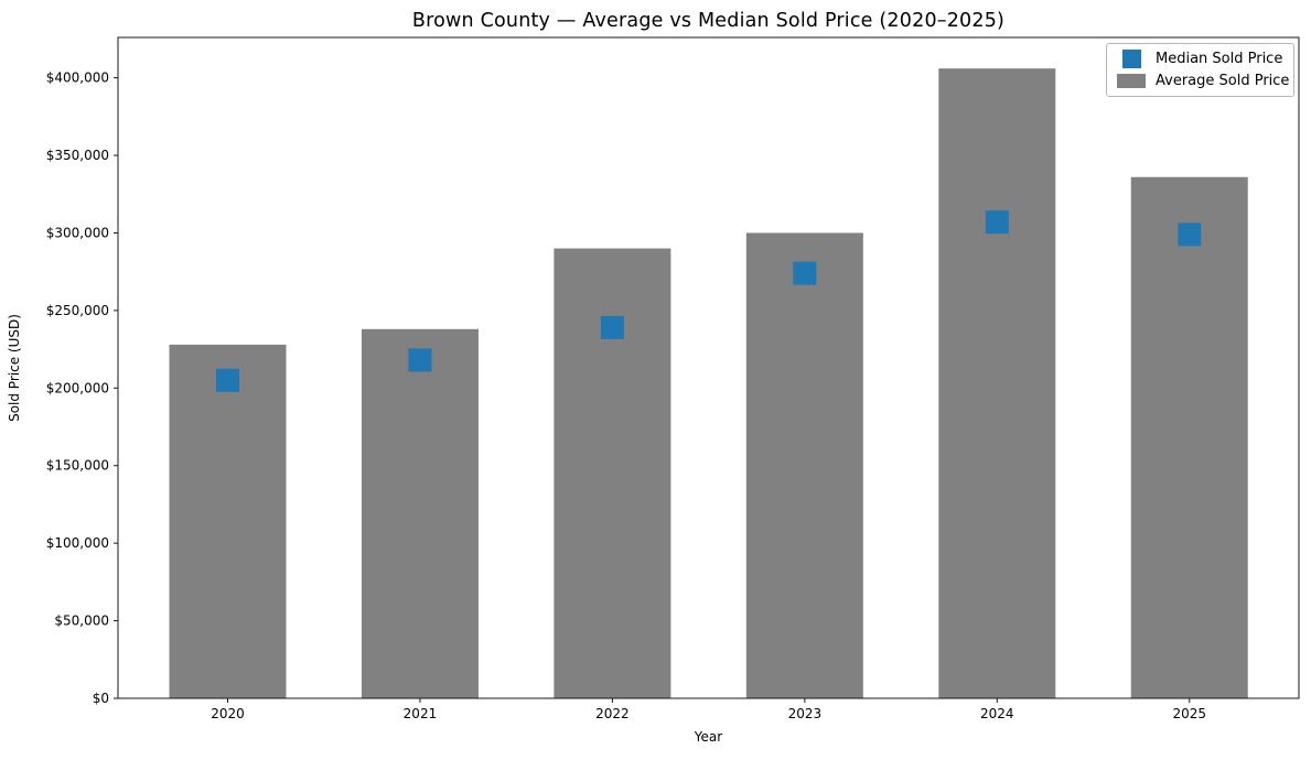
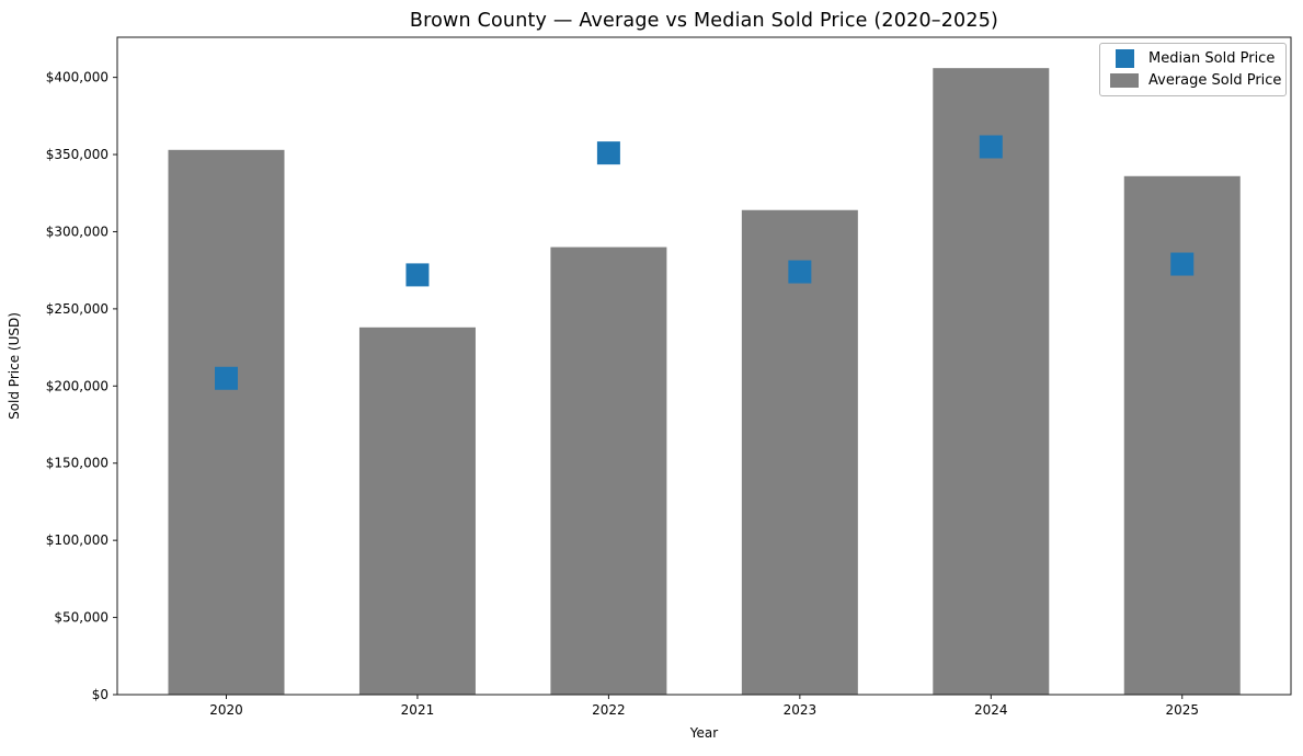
Average Sold Price/2020: $228000 -> $353000
Median Sold Price/2021: $218000 -> $272000
Median Sold Price/2022: $239000 -> $351000
Average Sold Price/2023: $300000 -> $314000
Median Sold Price/2024: $307000 -> $355000
Median Sold Price/2025: $299000 -> $279000
